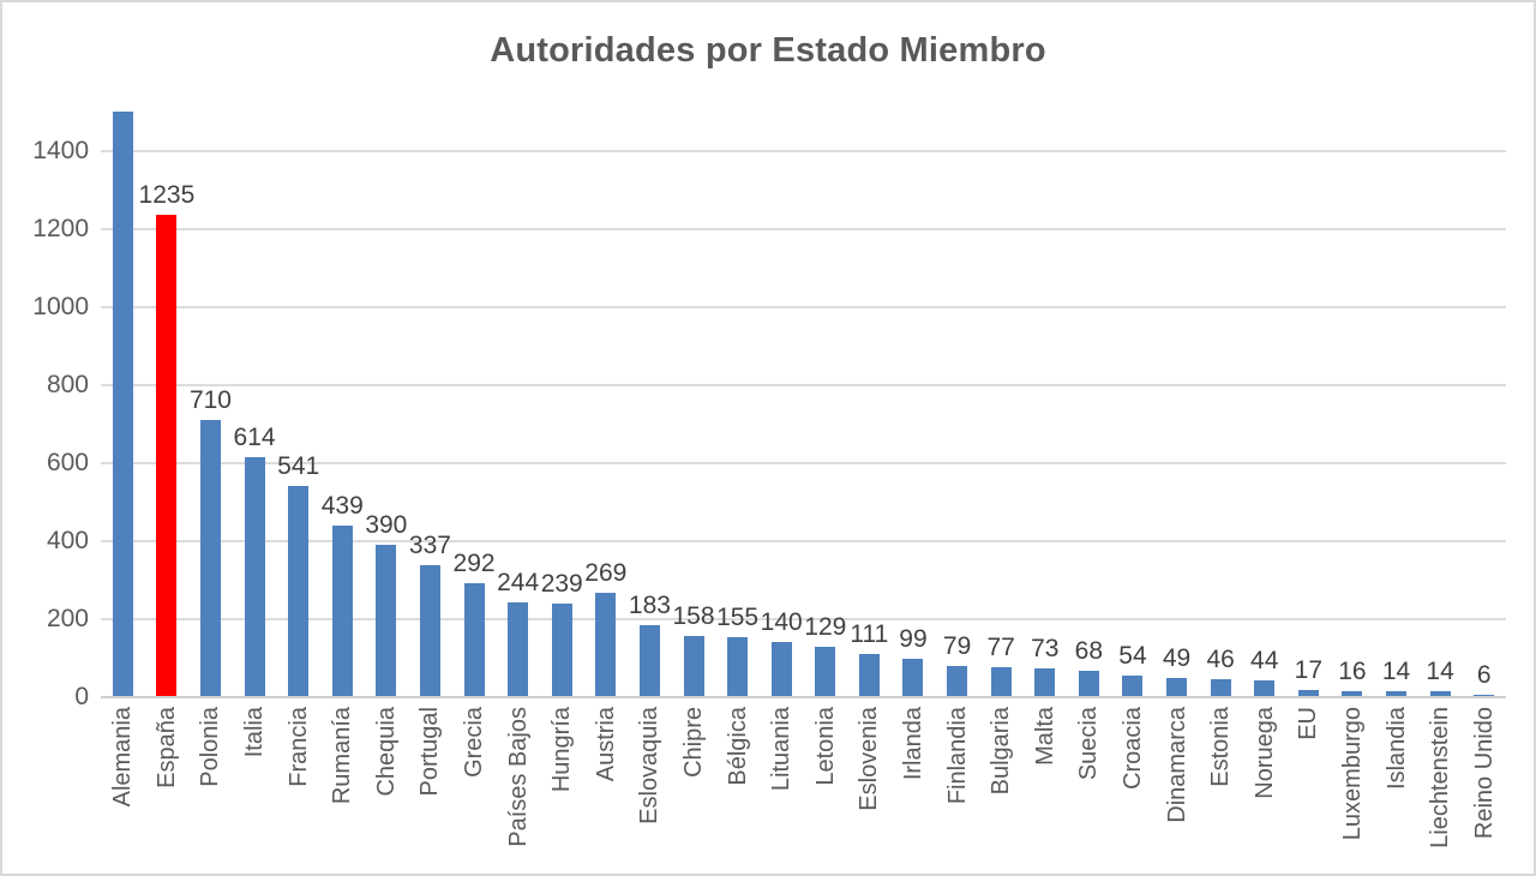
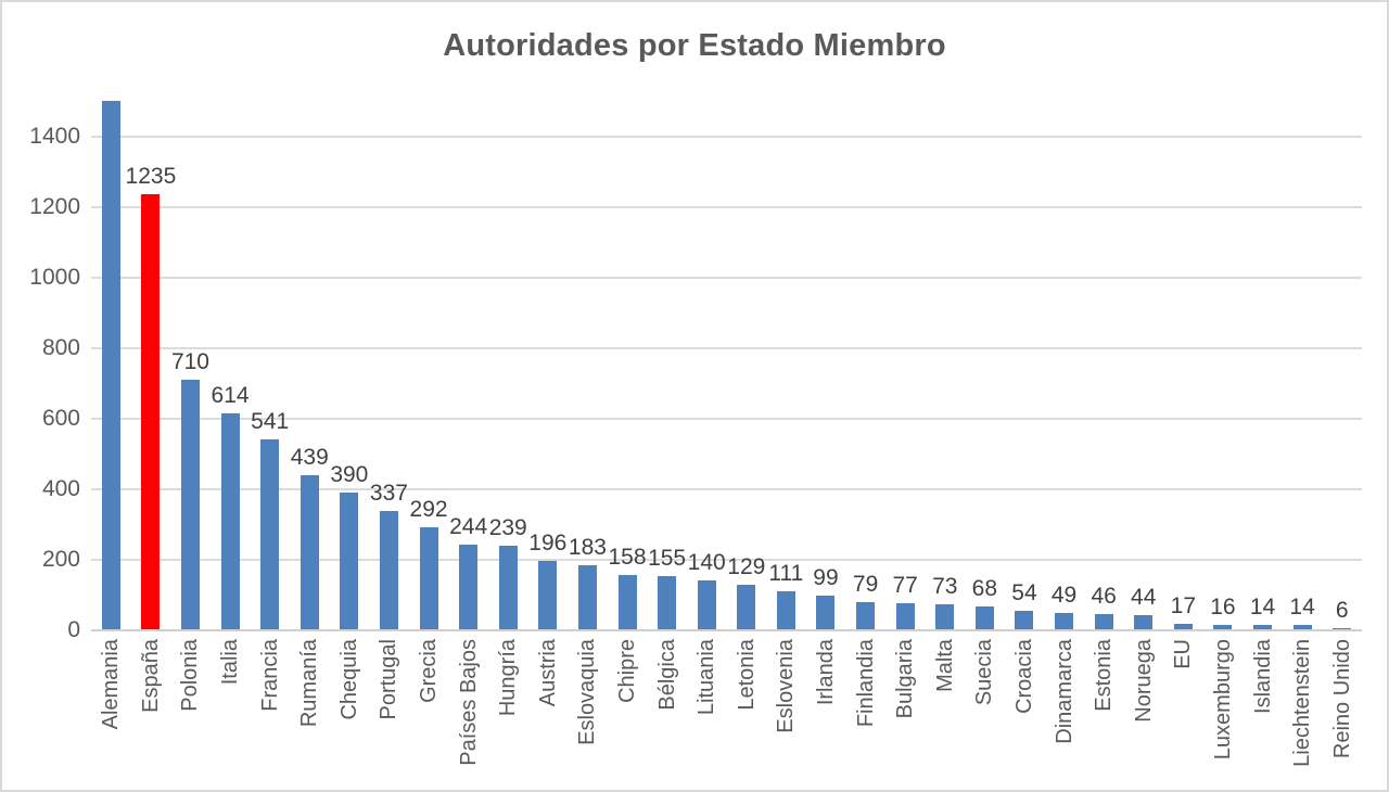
Austria: 269 -> 196
